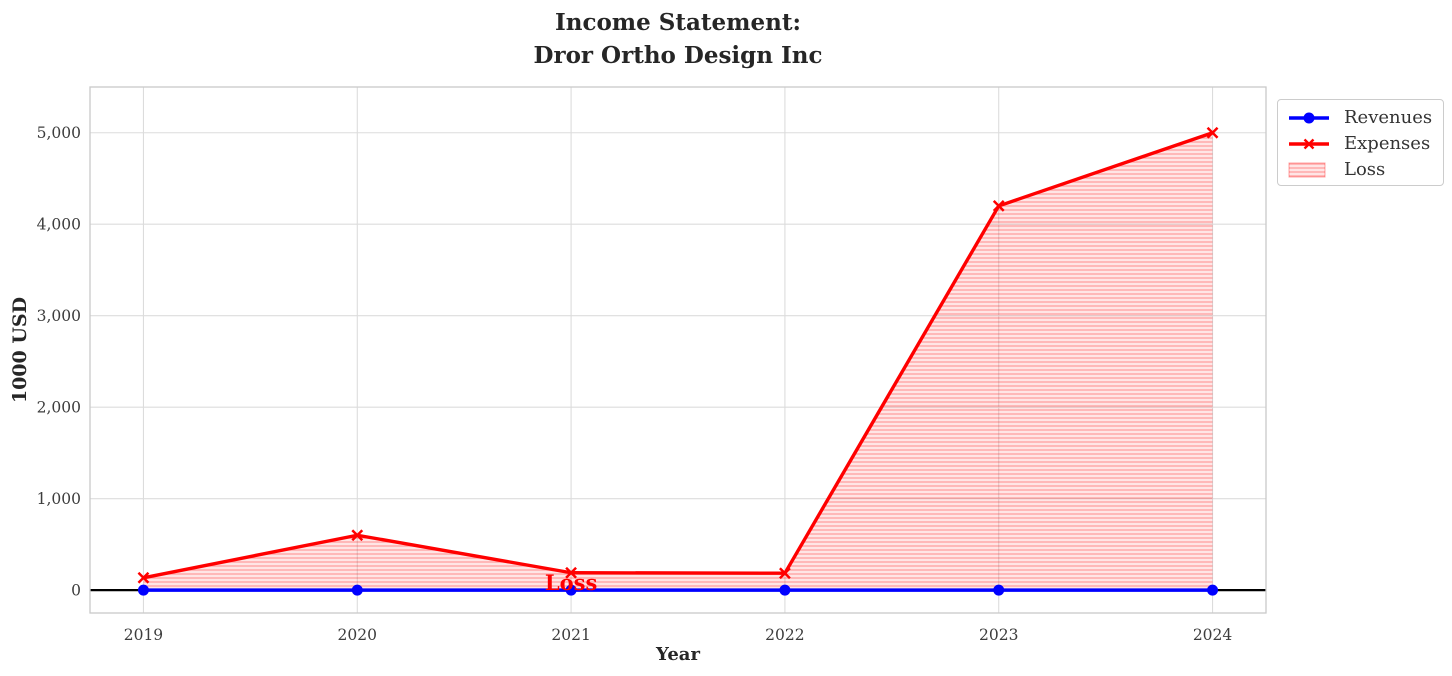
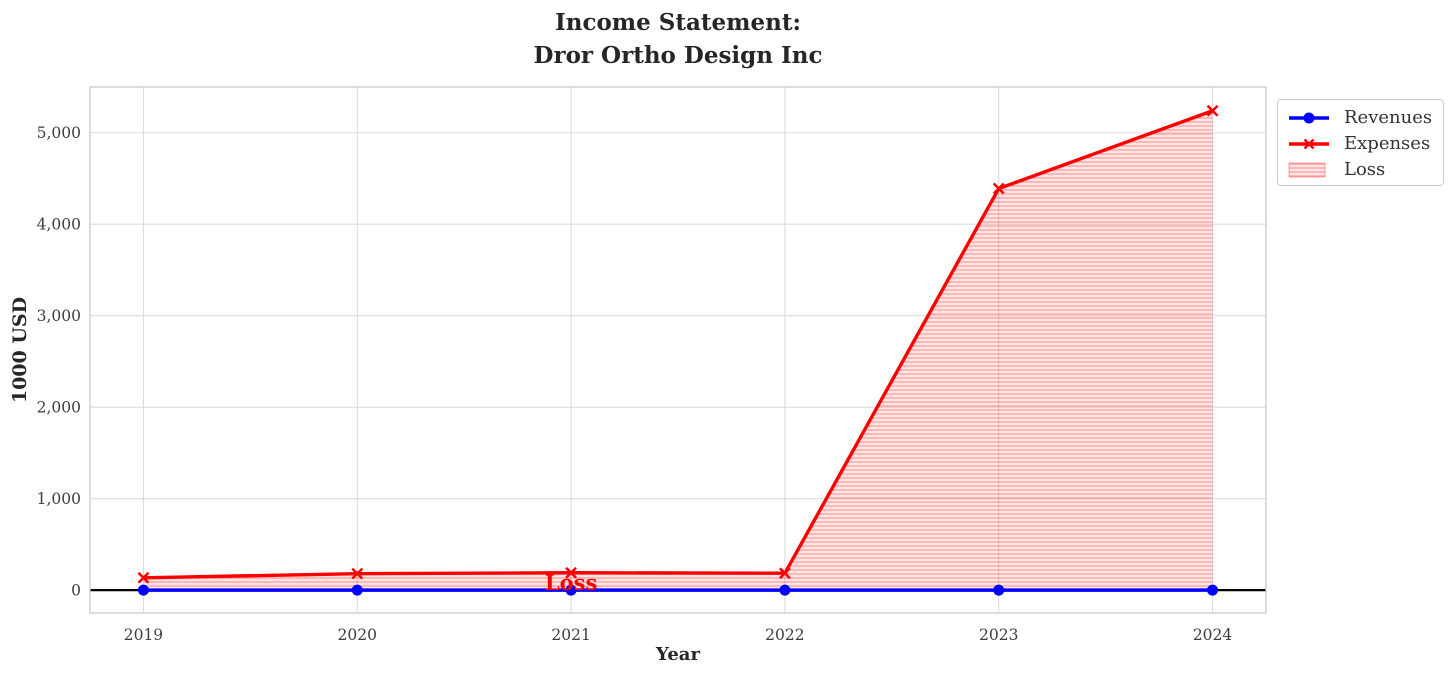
Expenses/2020: 600 -> 200
Expenses/2023: 4200 -> 4400
Expenses/2024: 5000 -> 5200
